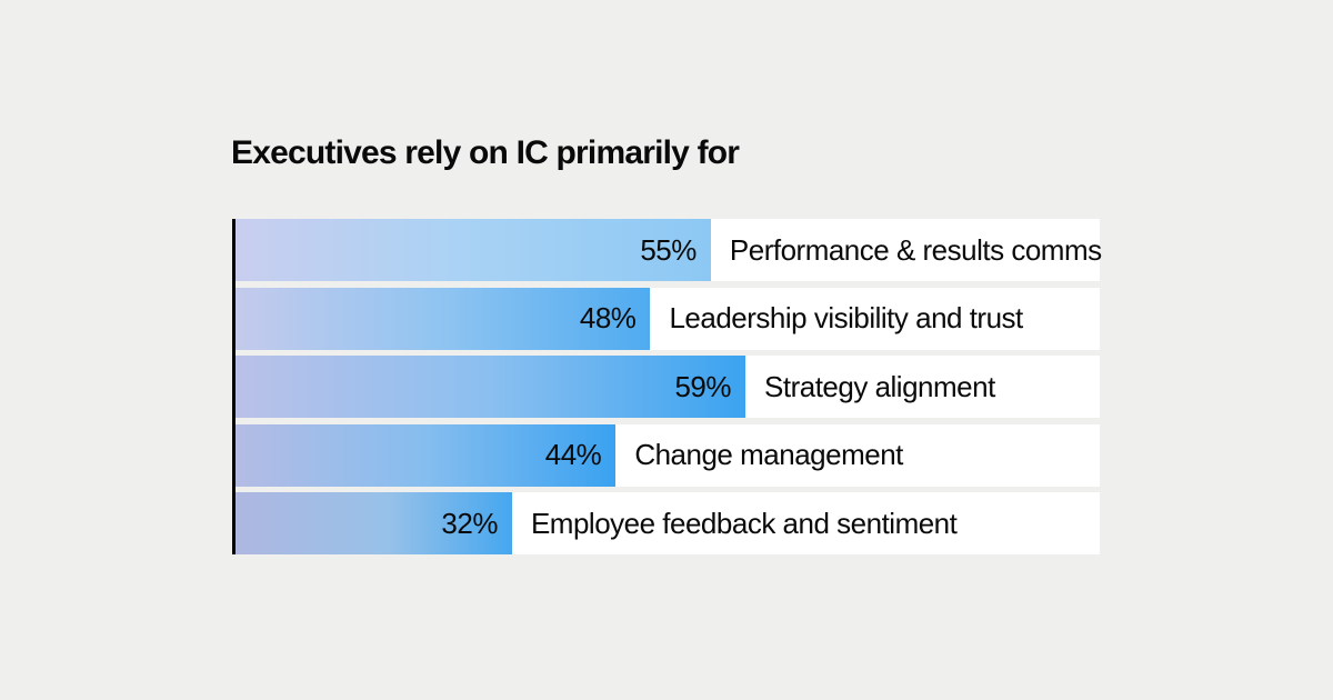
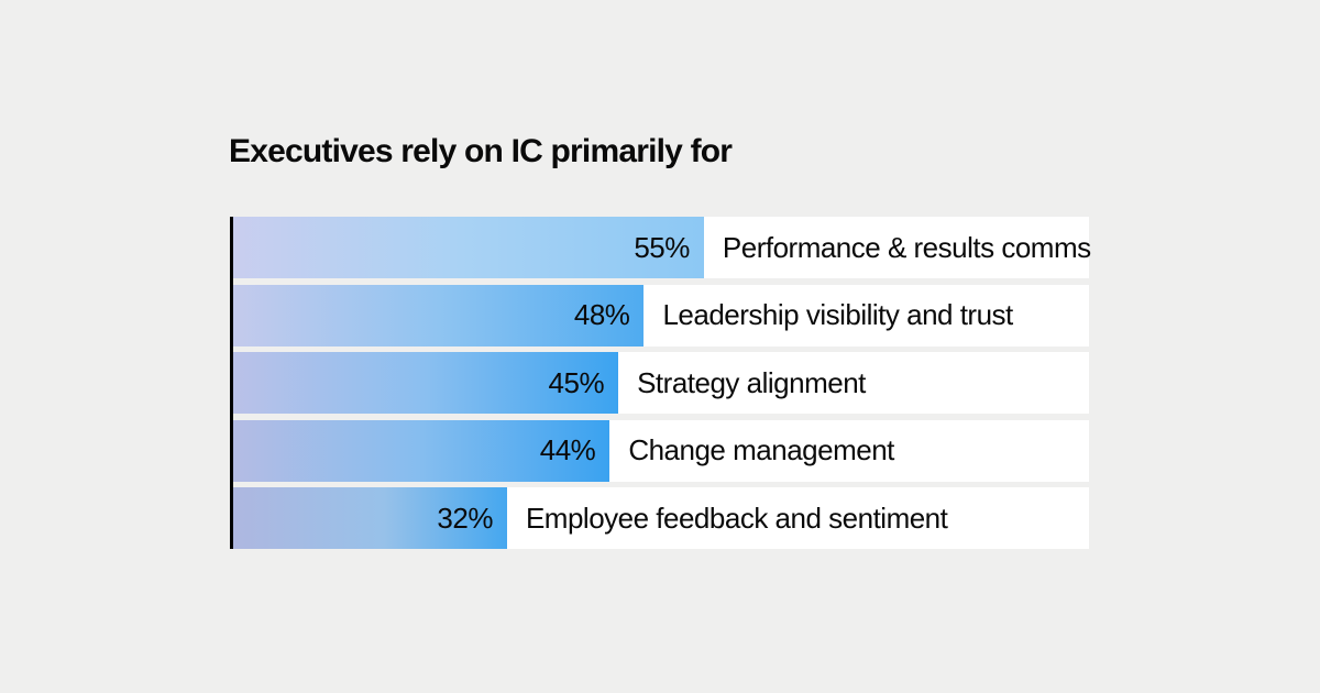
Strategy alignment: 59% -> 45%
